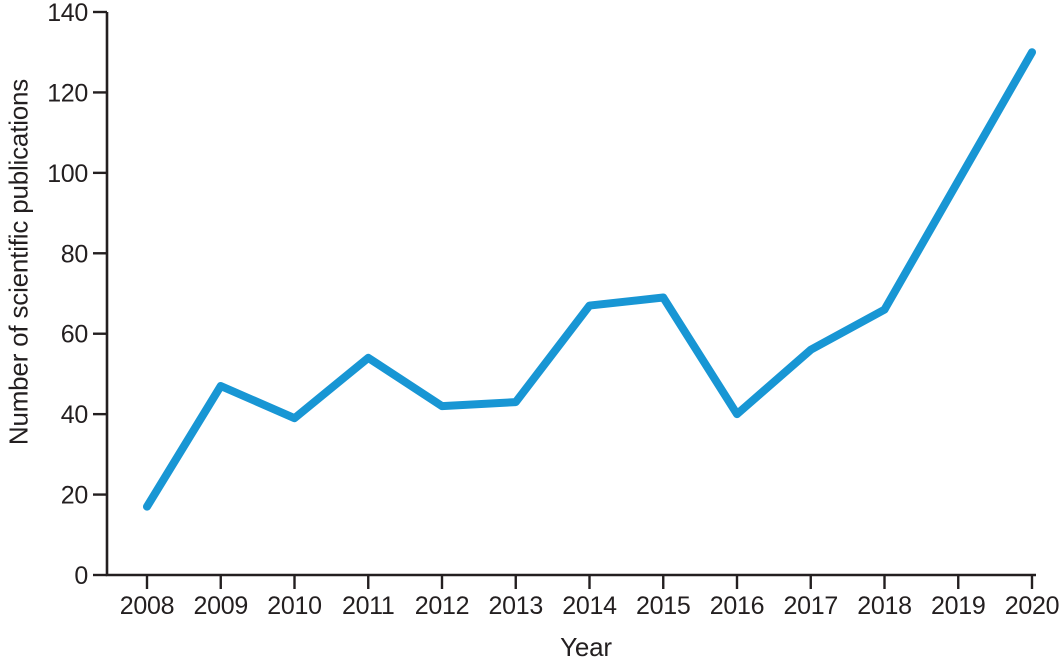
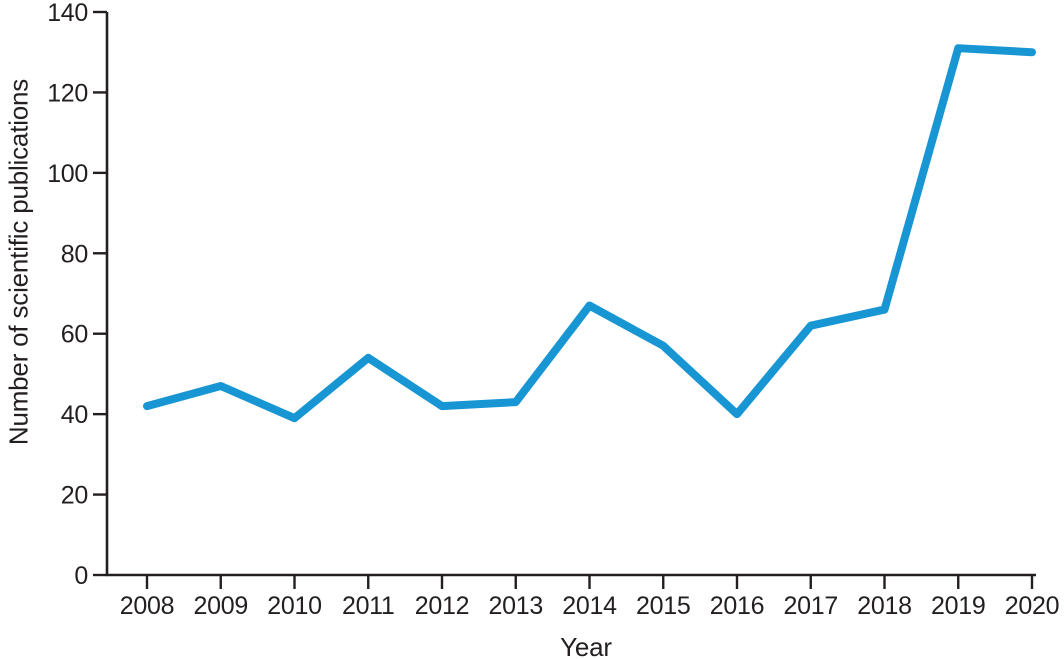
2008: 17 -> 42
2015: 69 -> 57
2017: 56 -> 62
2019: 98 -> 131
